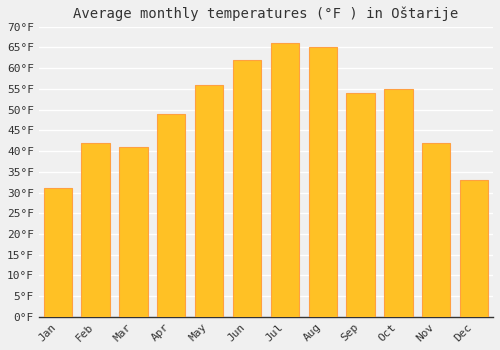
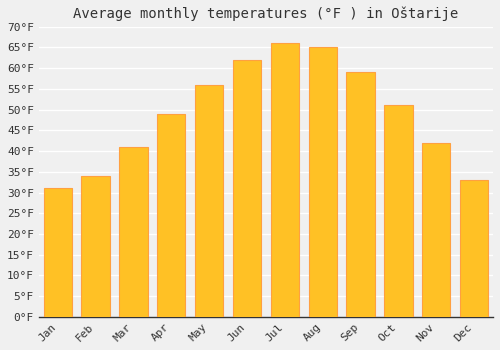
Feb: 42°F -> 34°F
Sep: 54°F -> 59°F
Oct: 55°F -> 51°F
